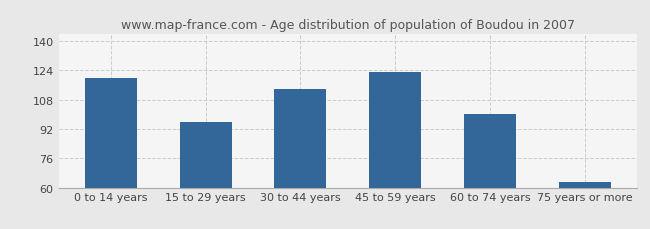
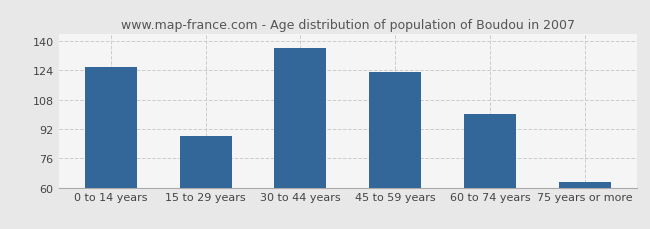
0 to 14 years: 120 -> 126
15 to 29 years: 96 -> 88
30 to 44 years: 114 -> 136
